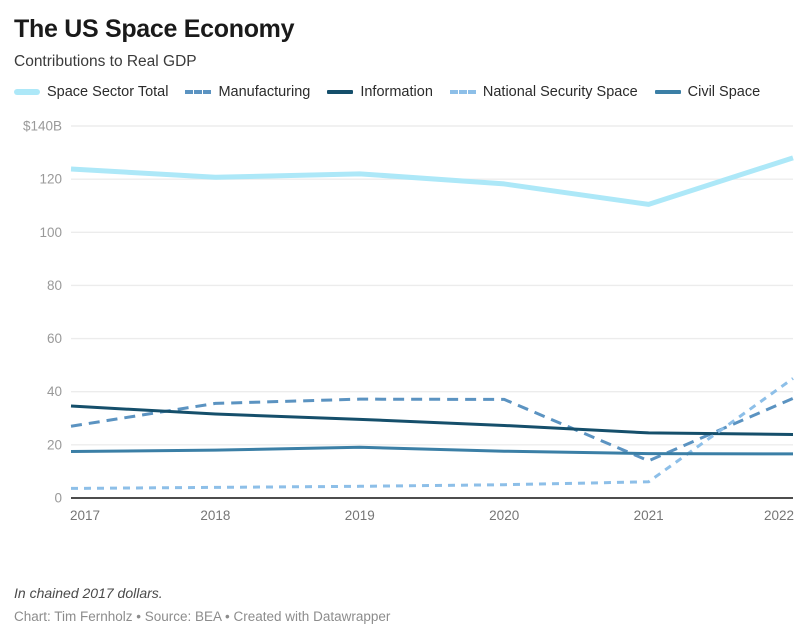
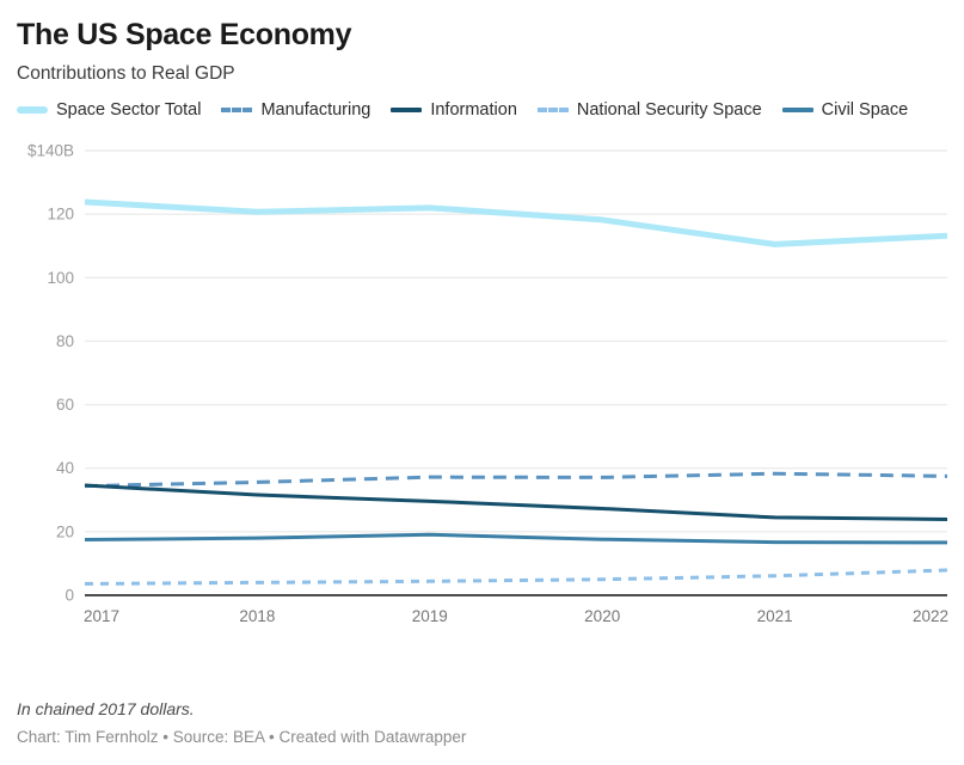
Manufacturing/2017: $27B -> $34B
Manufacturing/2021: $14B -> $38B
Space Sector Total/2022: $128B -> $113B
National Security Space/2022: $45B -> $8B
